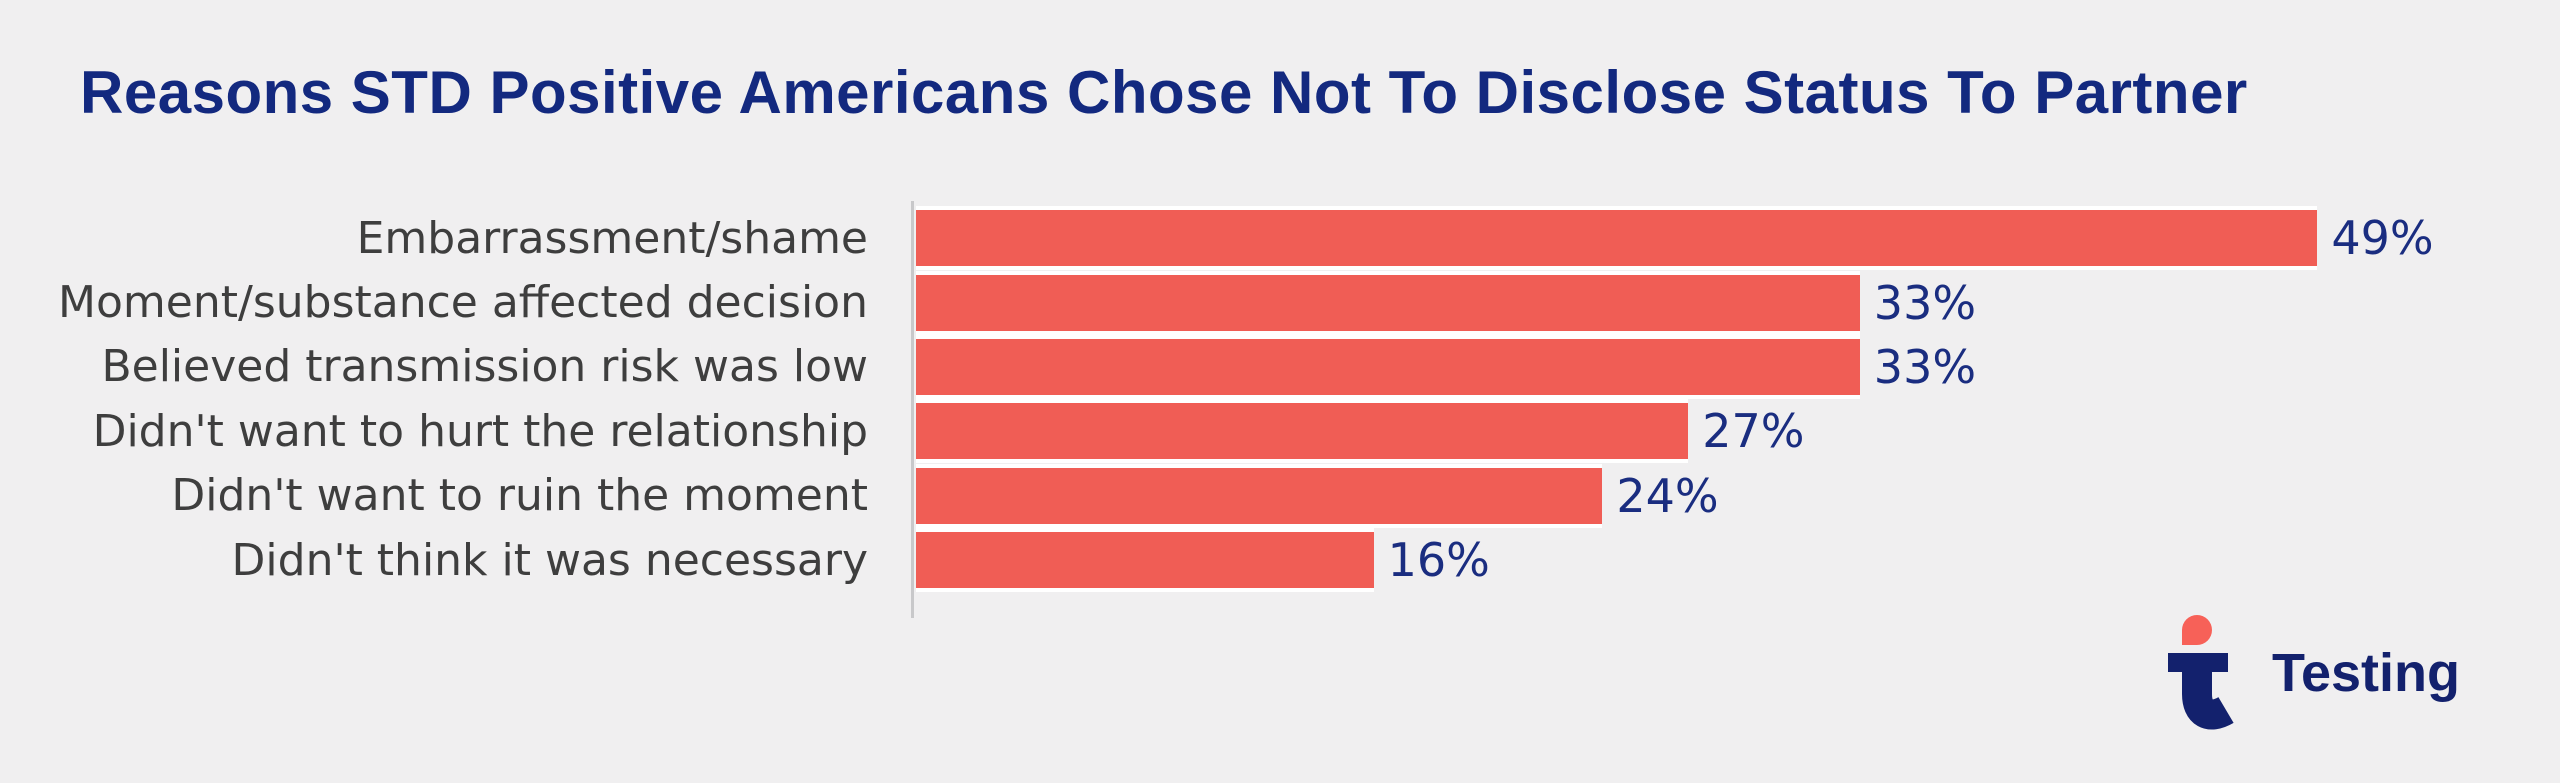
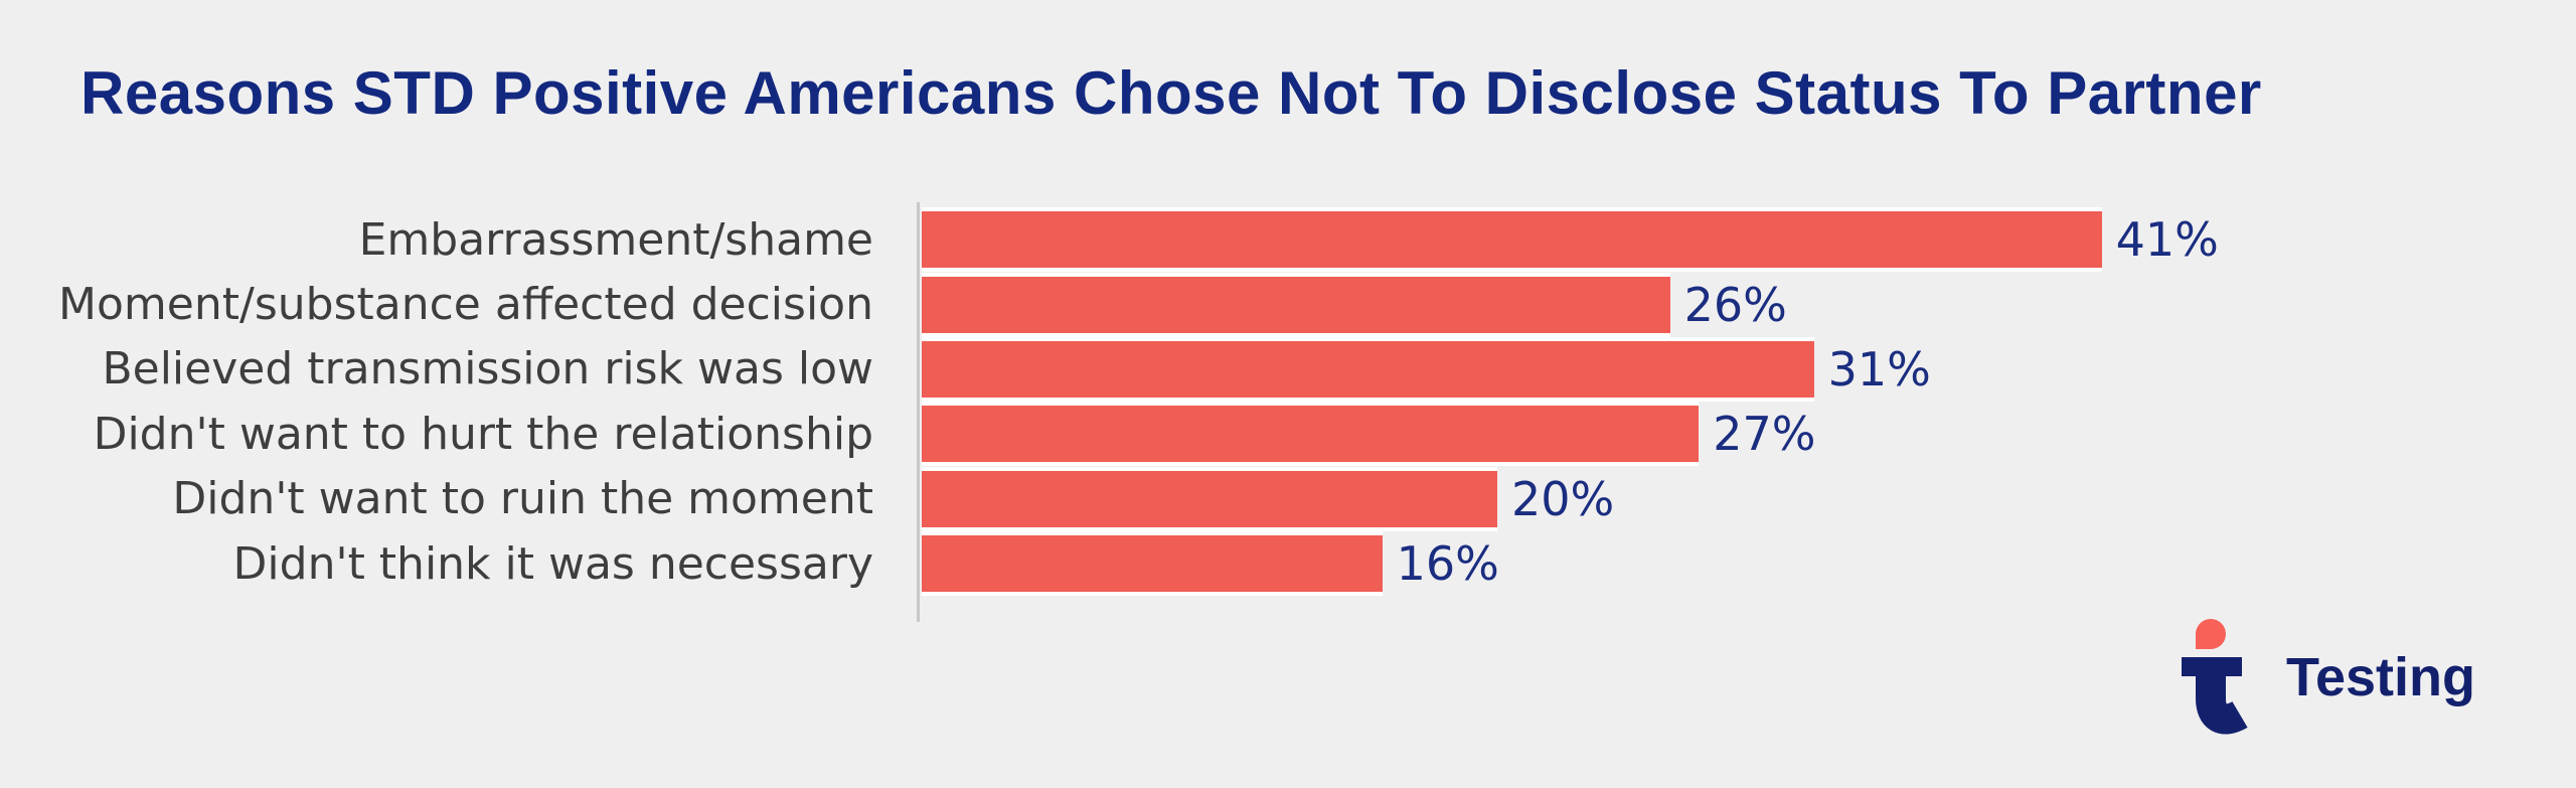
Embarrassment/shame: 49% -> 41%
Moment/substance affected decision: 33% -> 26%
Believed transmission risk was low: 33% -> 31%
Didn't want to ruin the moment: 24% -> 20%
